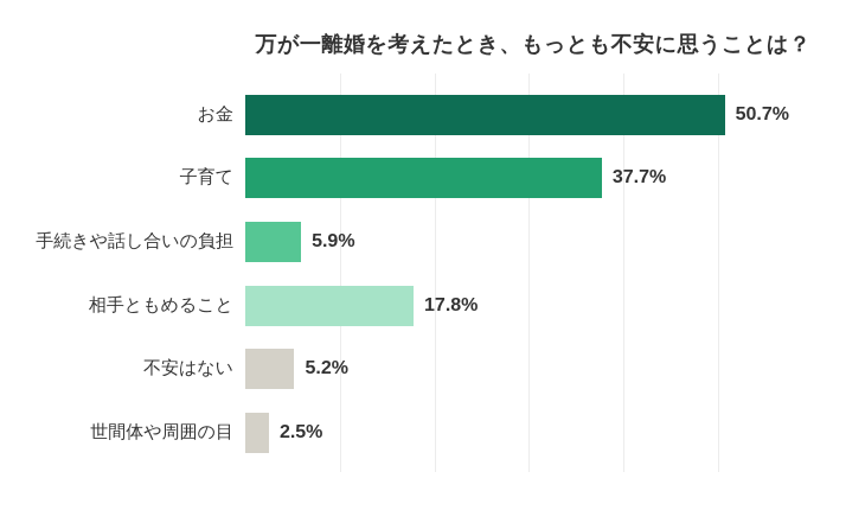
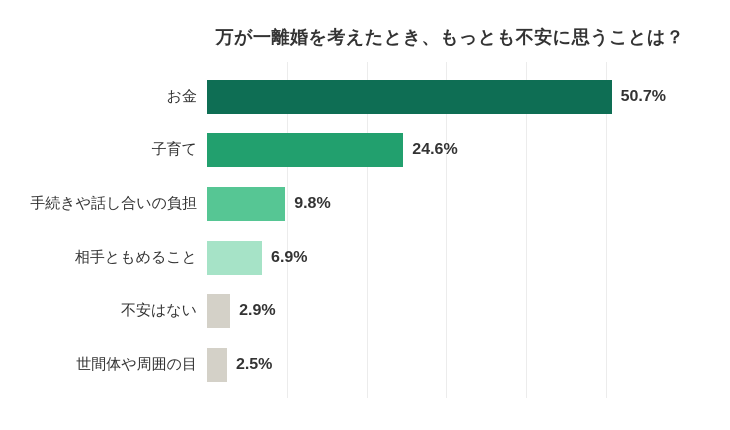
子育て: 37.7% -> 24.6%
手続きや話し合いの負担: 5.9% -> 9.8%
相手ともめること: 17.8% -> 6.9%
不安はない: 5.2% -> 2.9%
